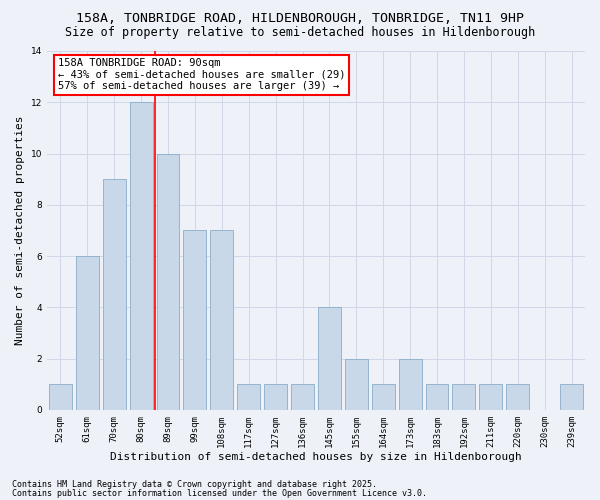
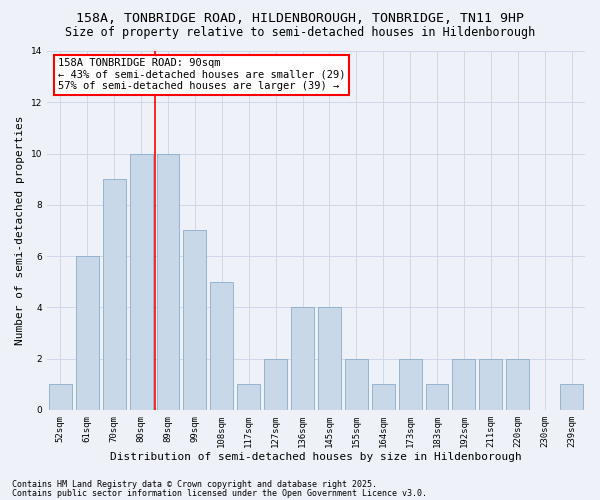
80sqm: 12 -> 10
108sqm: 7 -> 5
127sqm: 1 -> 2
136sqm: 1 -> 4
192sqm: 1 -> 2
211sqm: 1 -> 2
220sqm: 1 -> 2
